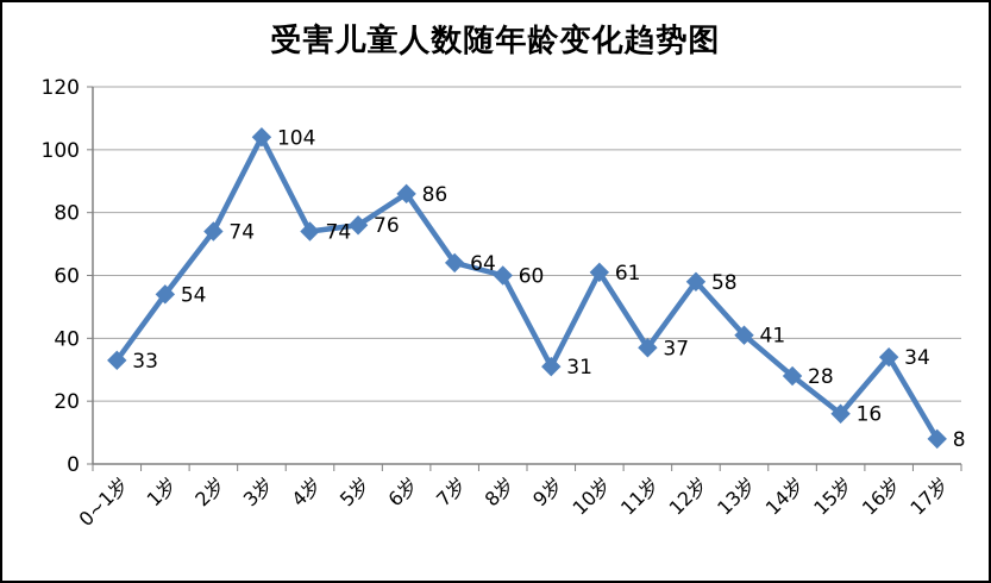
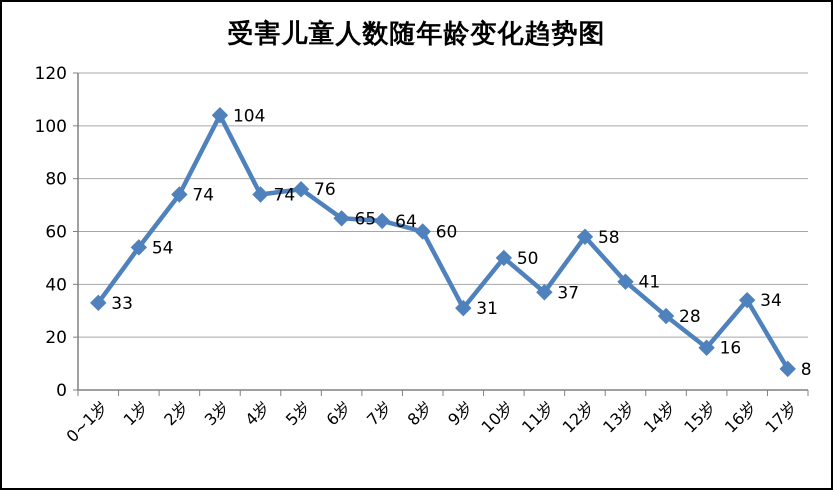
6岁: 86 -> 65
10岁: 61 -> 50
